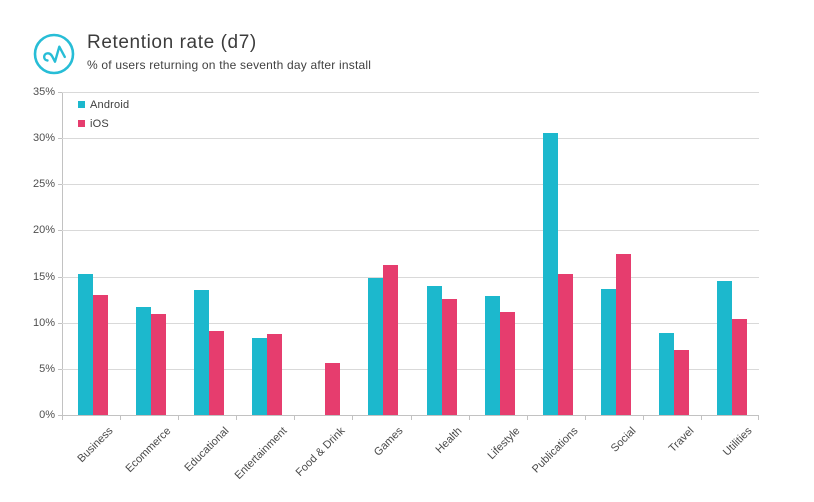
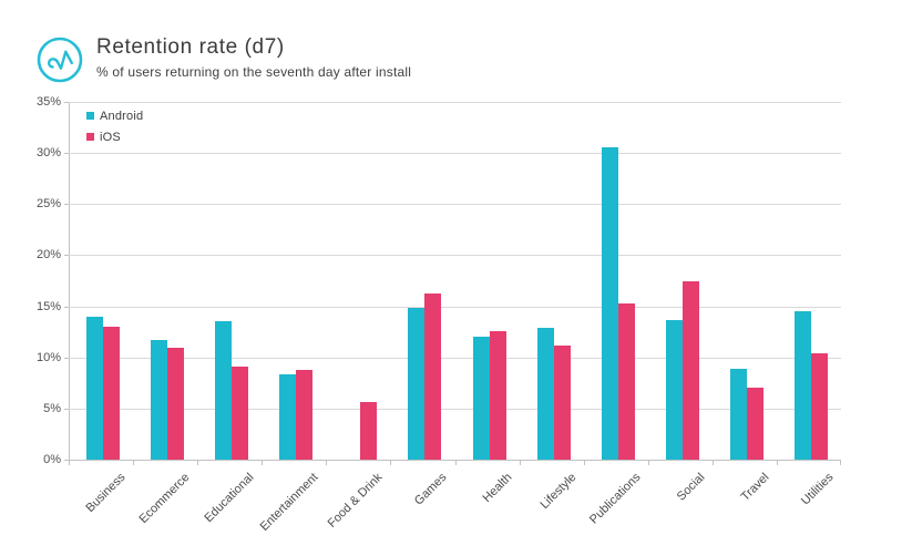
Android/Business: 15% -> 14%
Android/Health: 14% -> 12%
